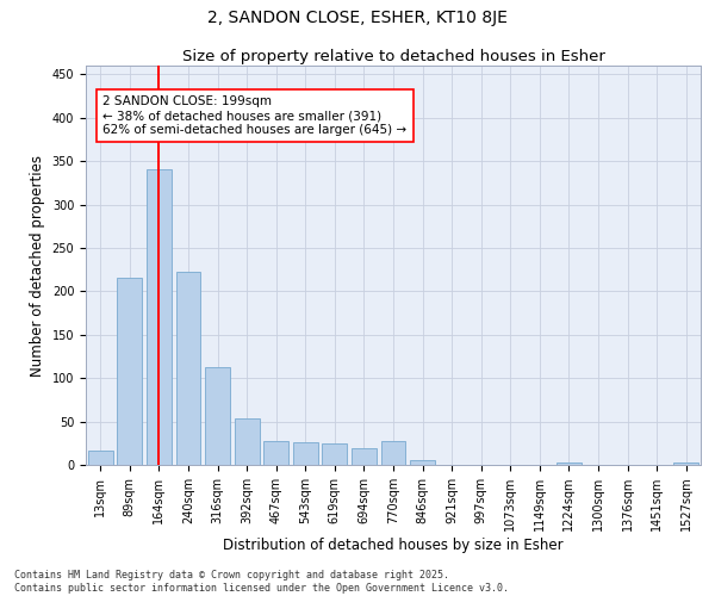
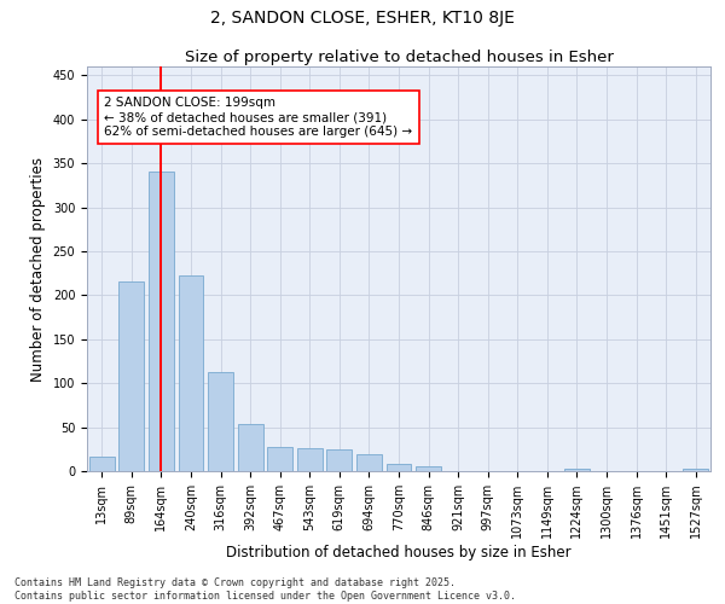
770sqm: 28 -> 8
